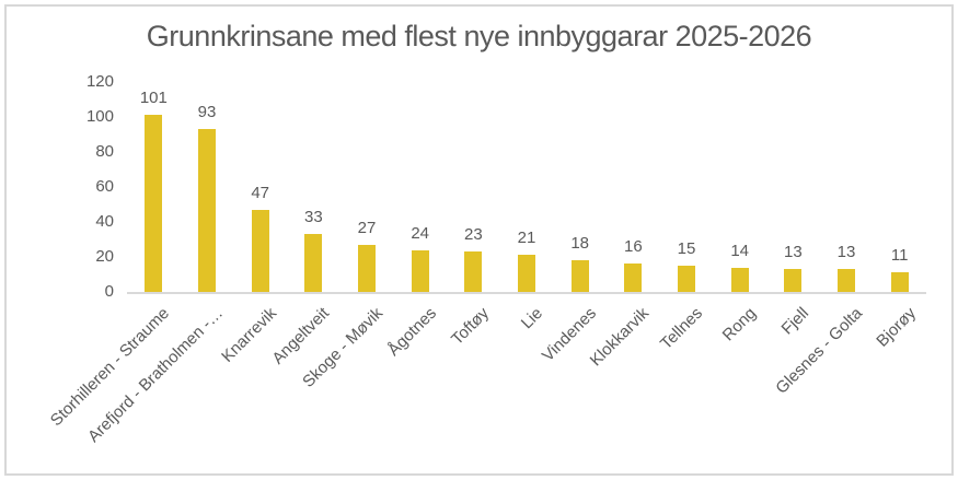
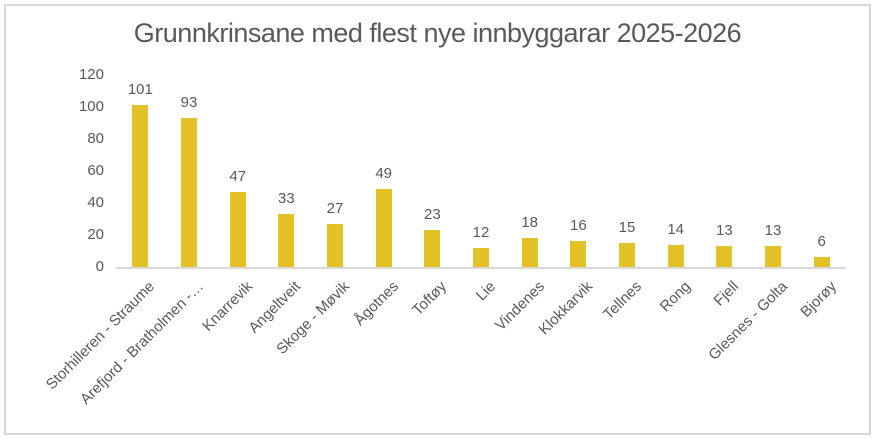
Ågotnes: 24 -> 49
Lie: 21 -> 12
Bjorøy: 11 -> 6
